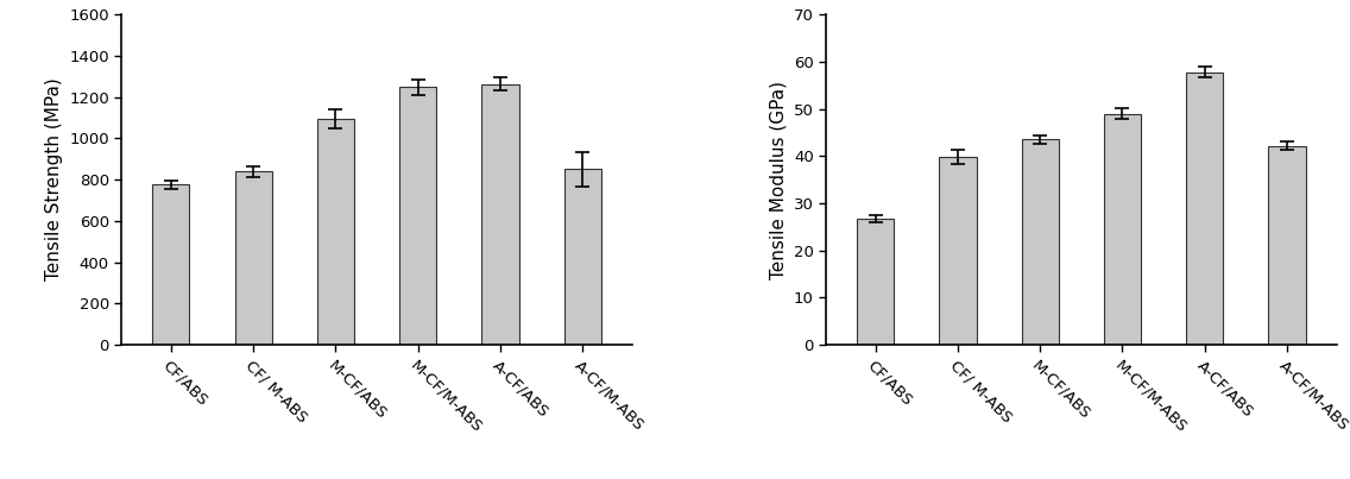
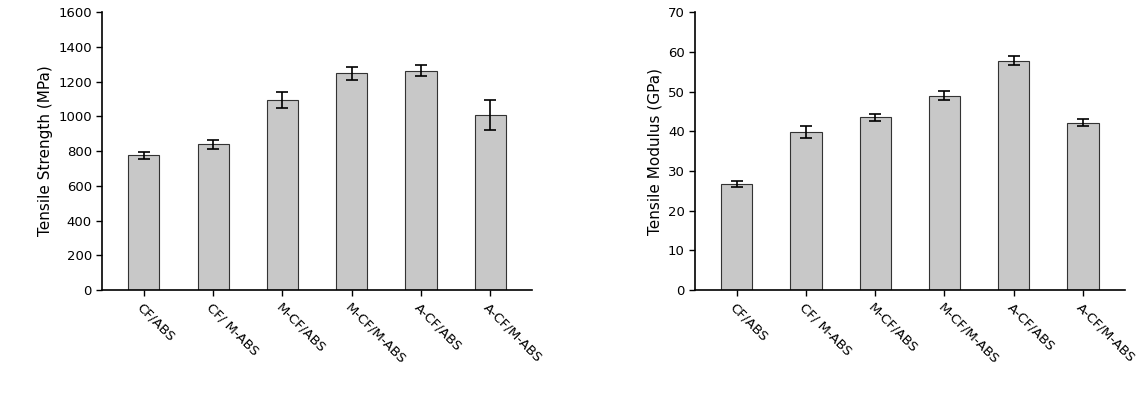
A-CF/M-ABS: 850 -> 1010
